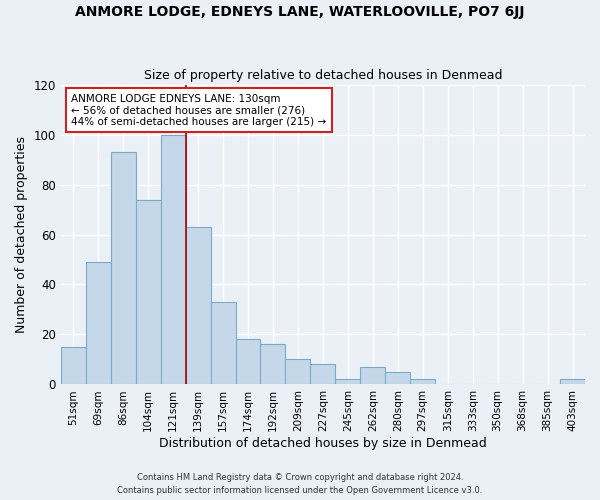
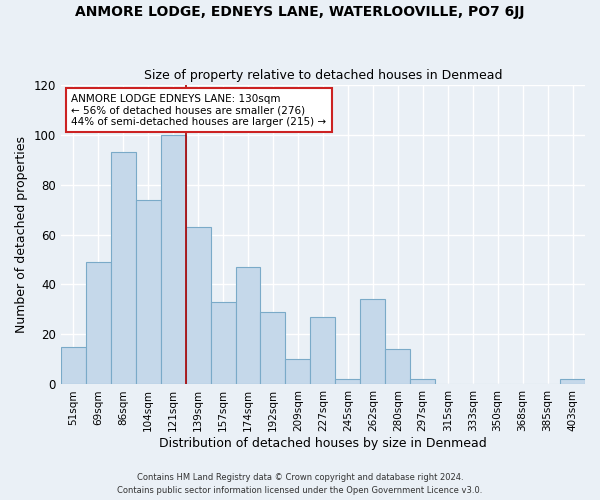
174sqm: 18 -> 47
192sqm: 16 -> 29
227sqm: 8 -> 27
262sqm: 7 -> 34
280sqm: 5 -> 14
